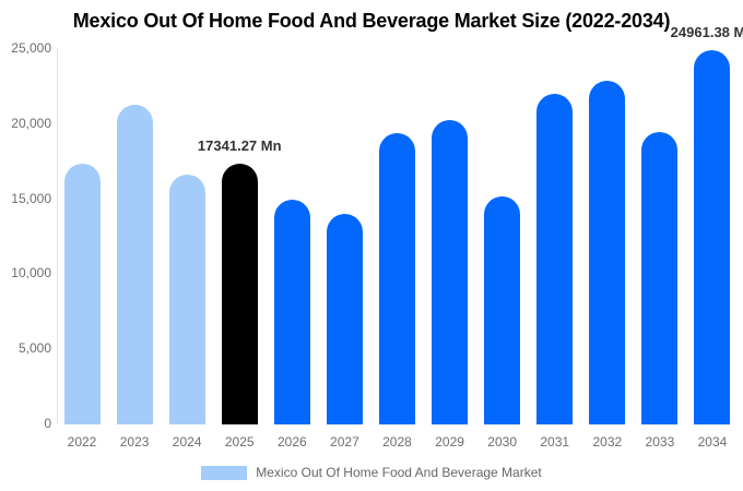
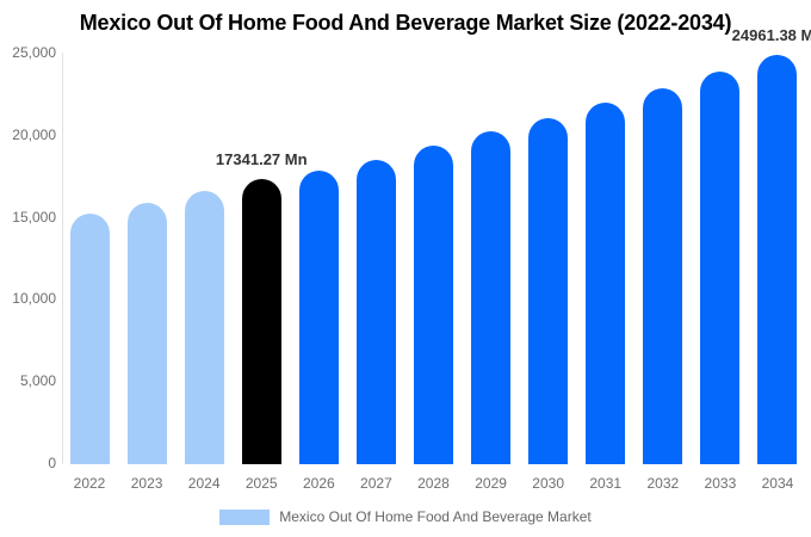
2022: 17400 -> 15200
2023: 21300 -> 15900
2026: 15000 -> 17900
2027: 14000 -> 18600
2030: 15200 -> 21100
2033: 19500 -> 23900
